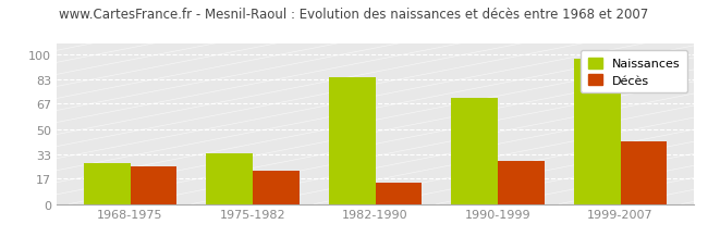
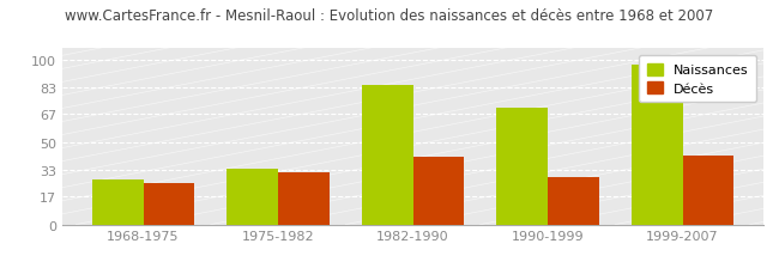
Décès/1975-1982: 22 -> 32
Décès/1982-1990: 14 -> 41
